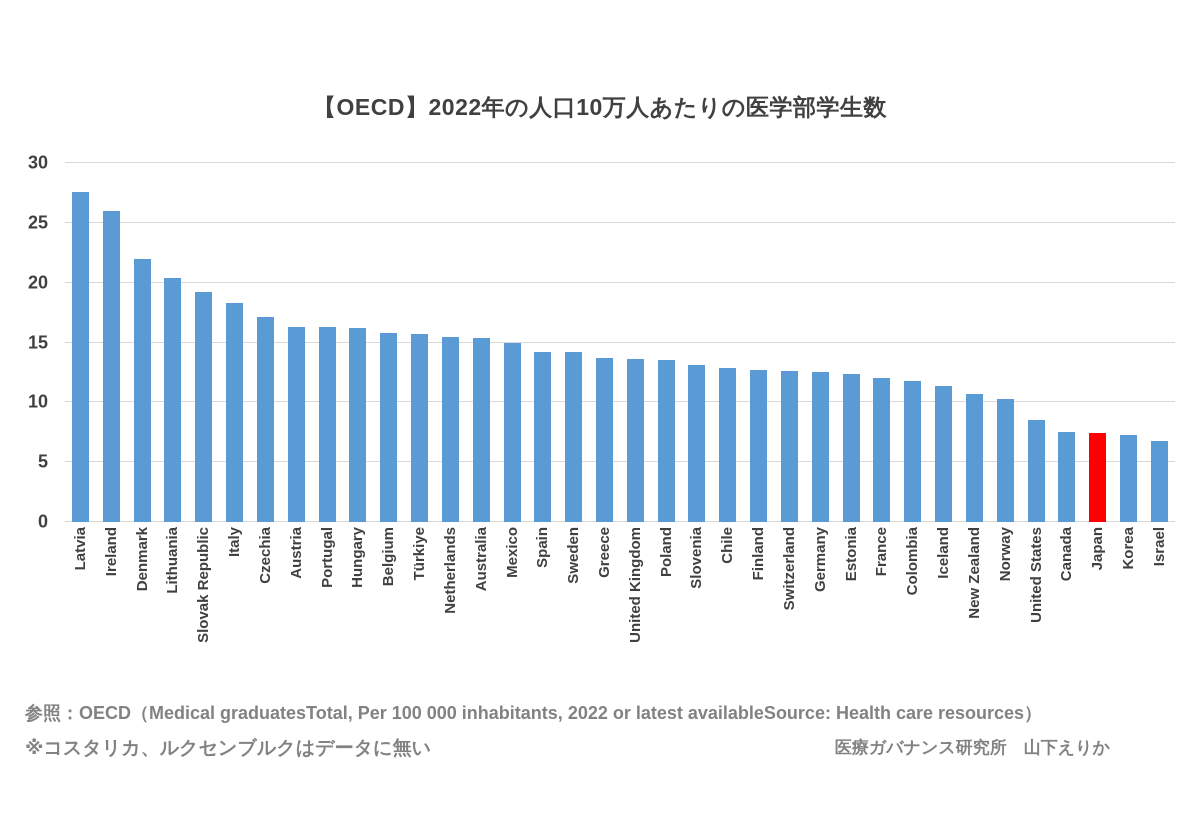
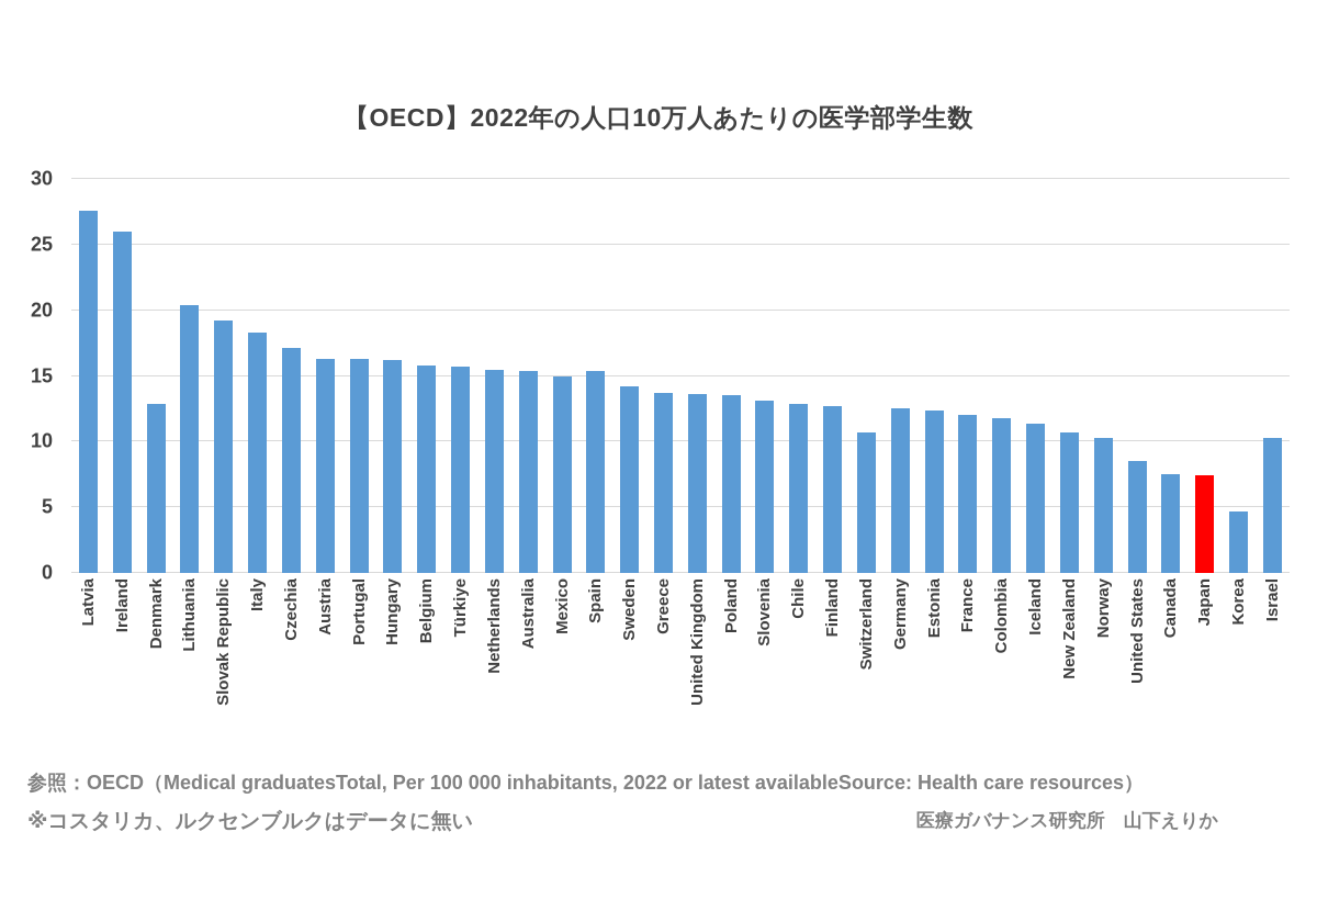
Denmark: 22.0 -> 12.9
Spain: 14.2 -> 15.4
Switzerland: 12.6 -> 10.7
Korea: 7.3 -> 4.7
Israel: 6.8 -> 10.3
